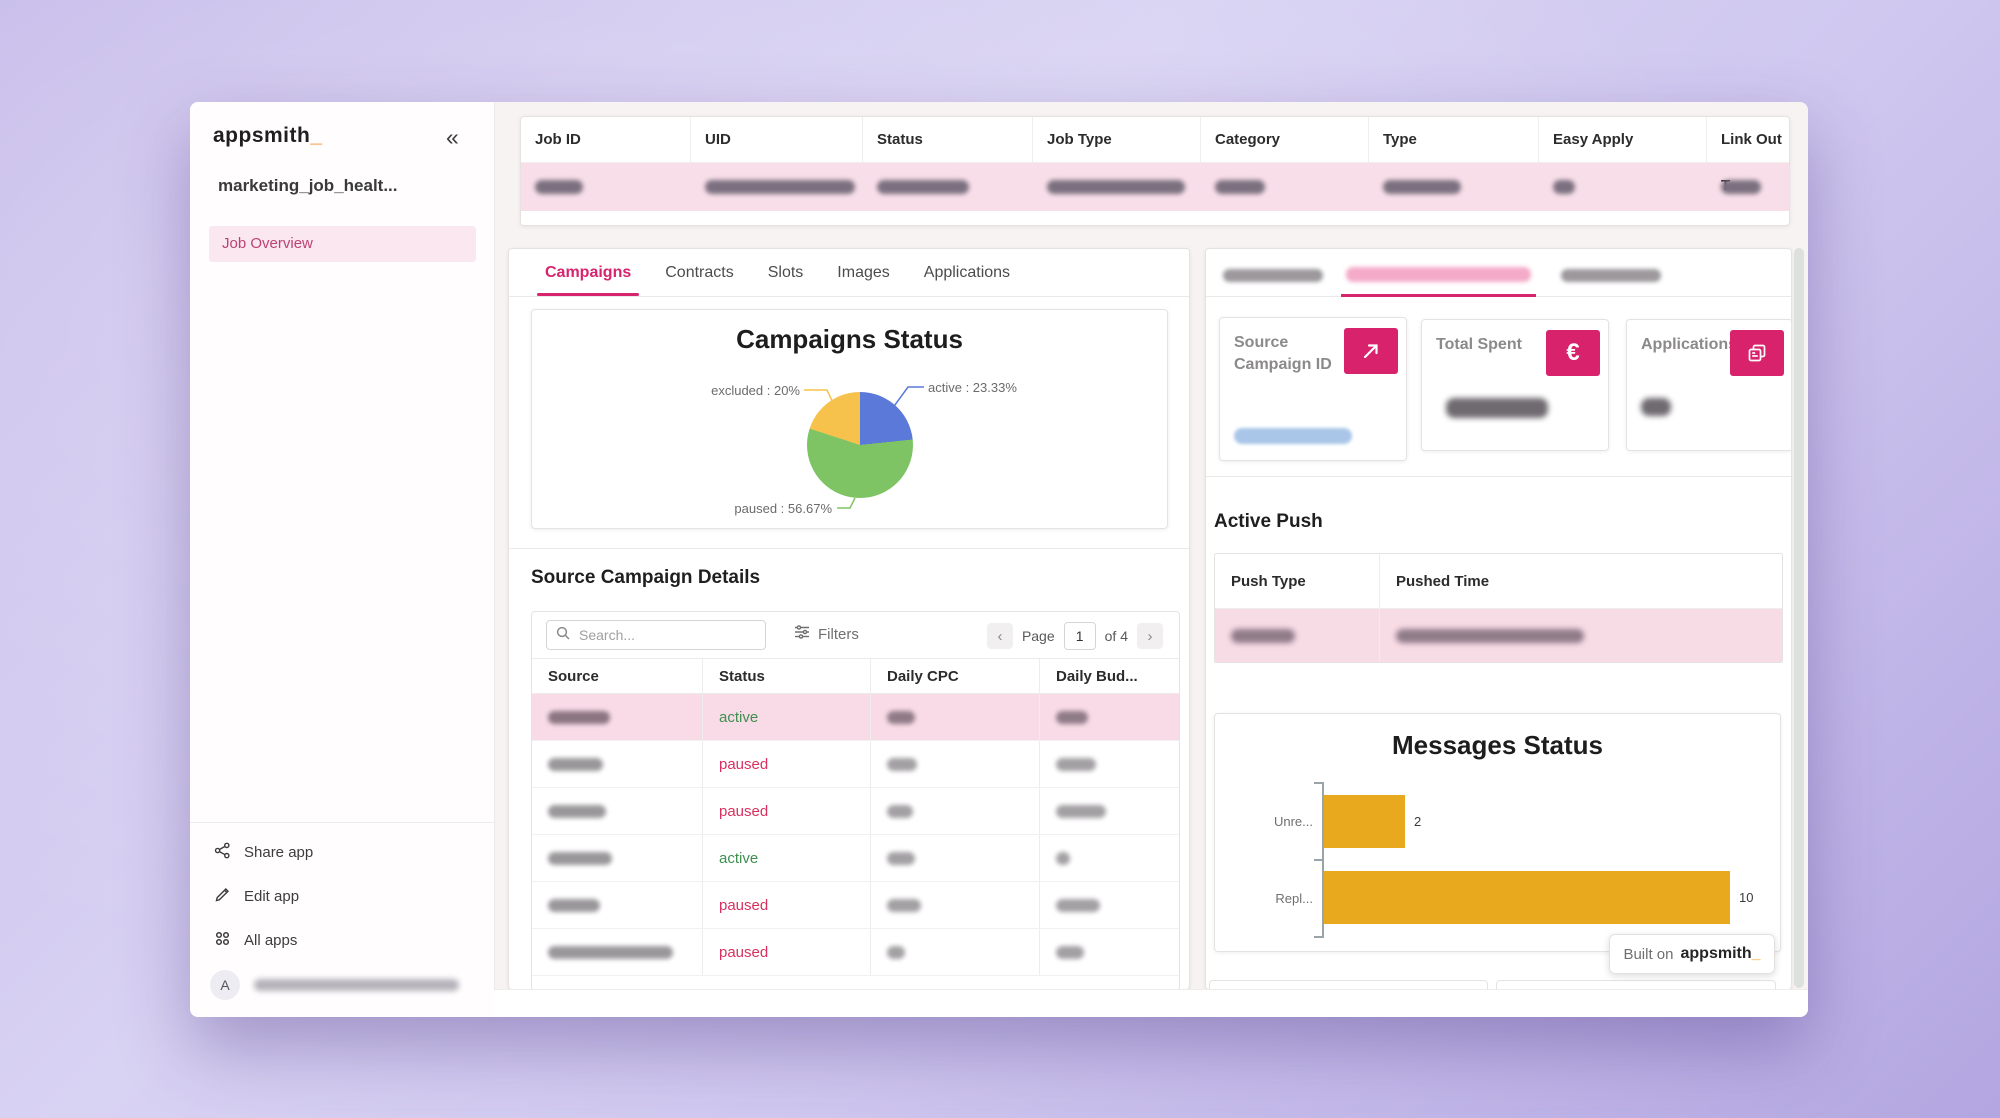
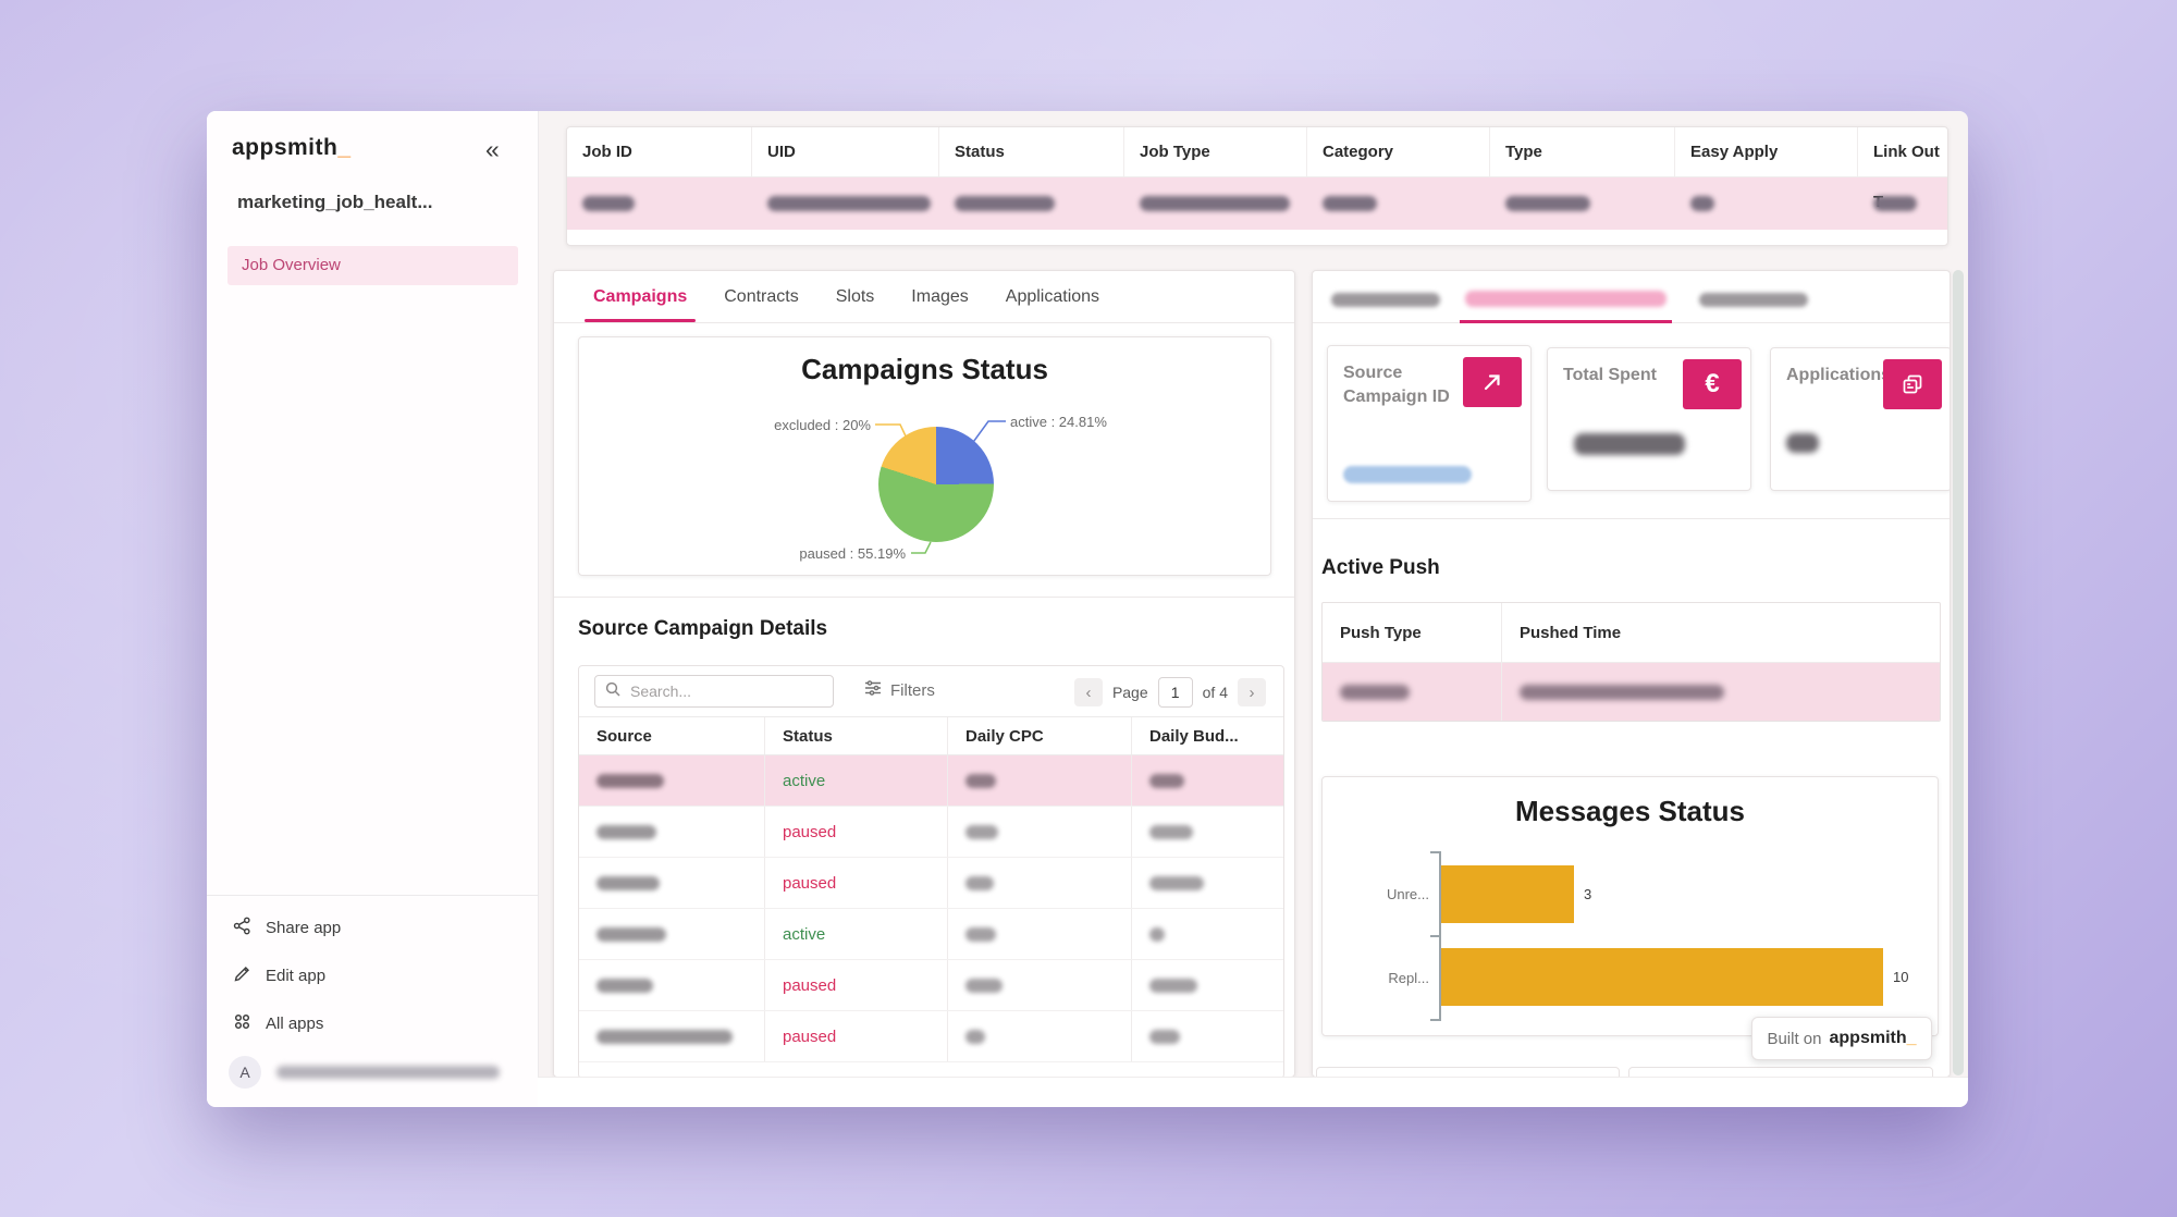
Campaigns Status/active: 23.33% -> 24.81%
Campaigns Status/paused: 56.67% -> 55.19%
Messages Status/Unre...: 2 -> 3
